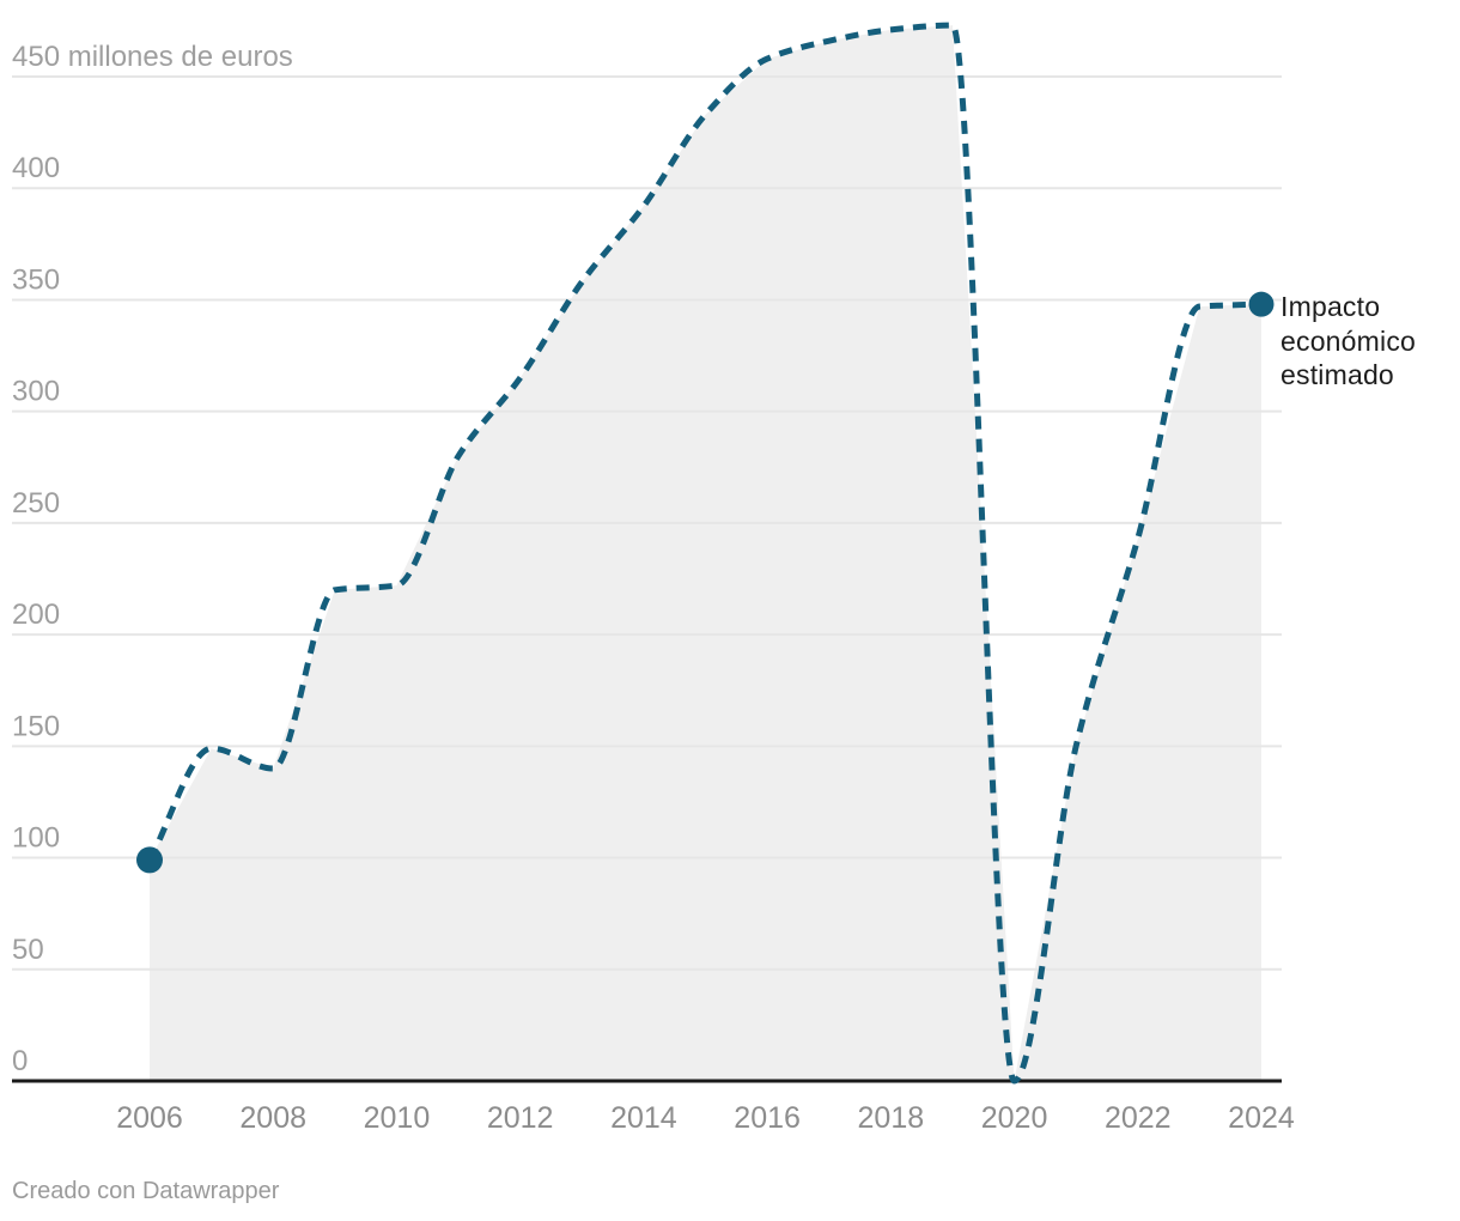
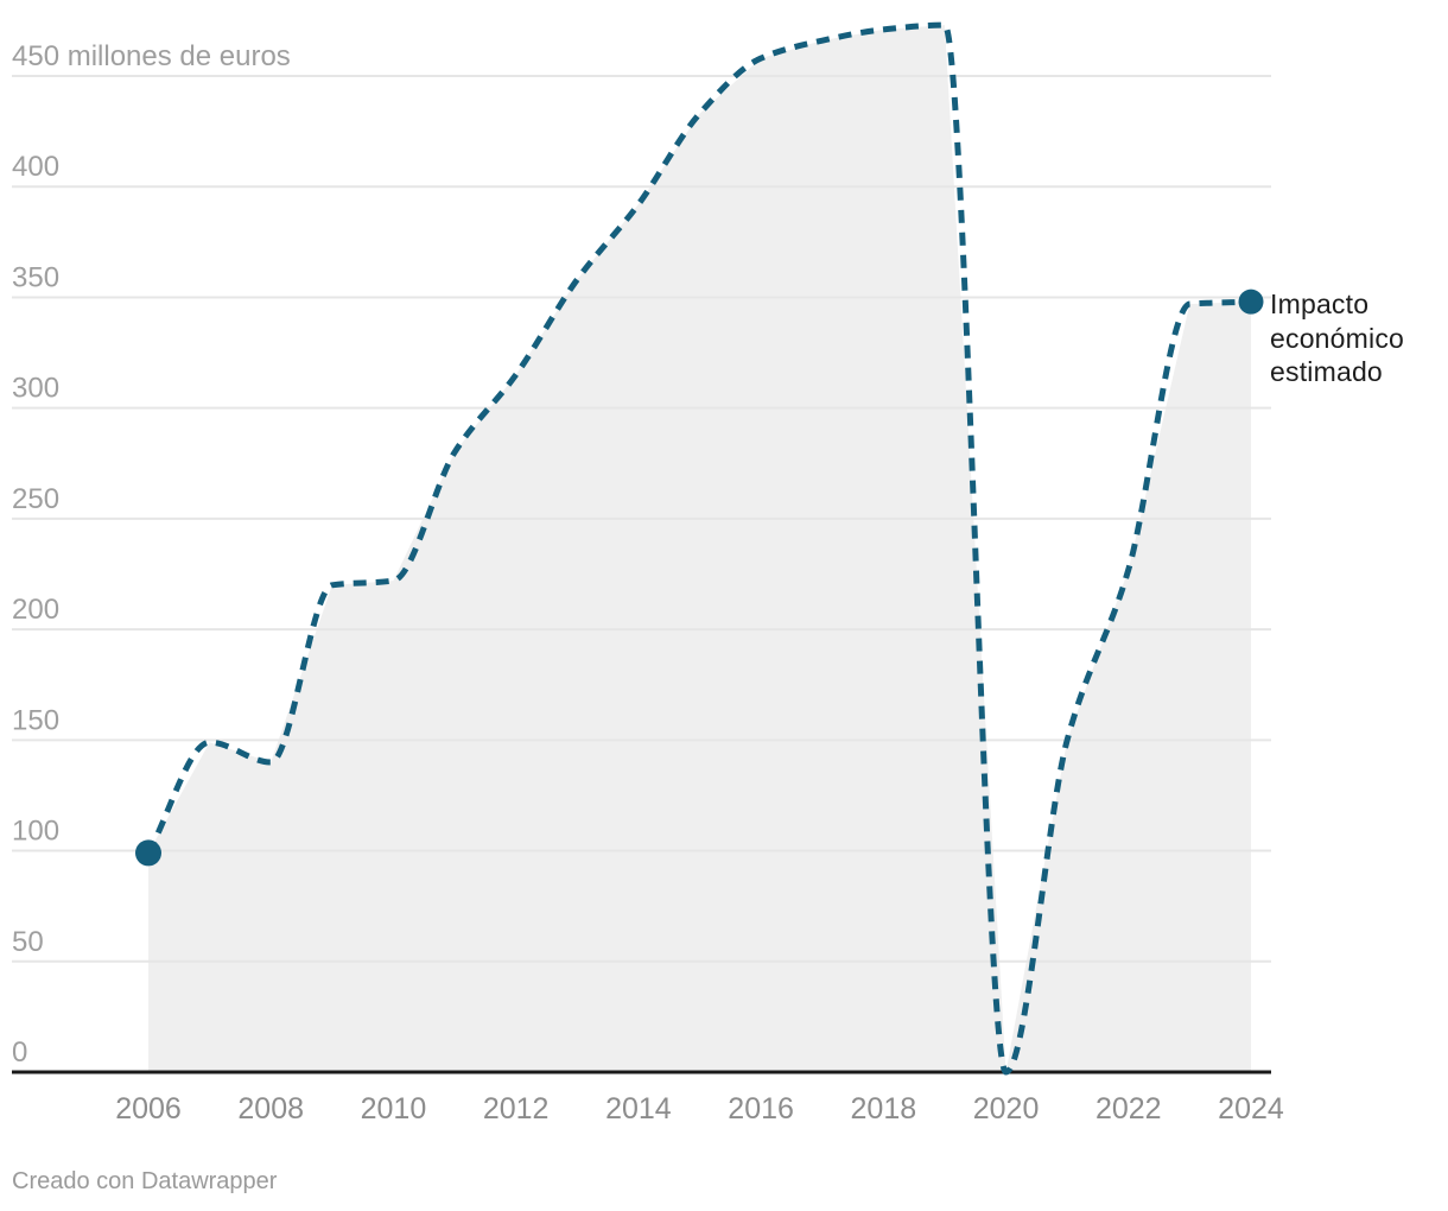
2022: 243 -> 227
